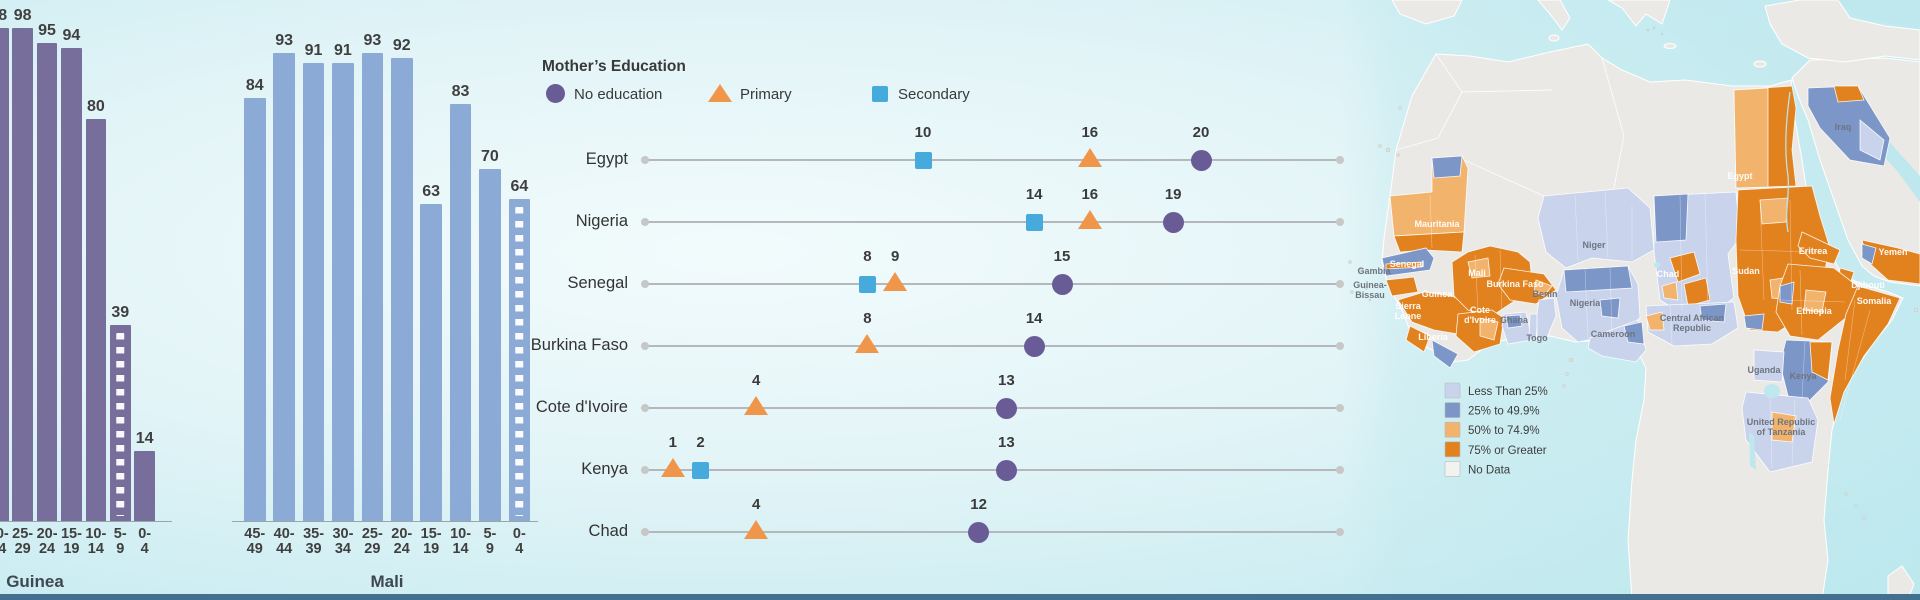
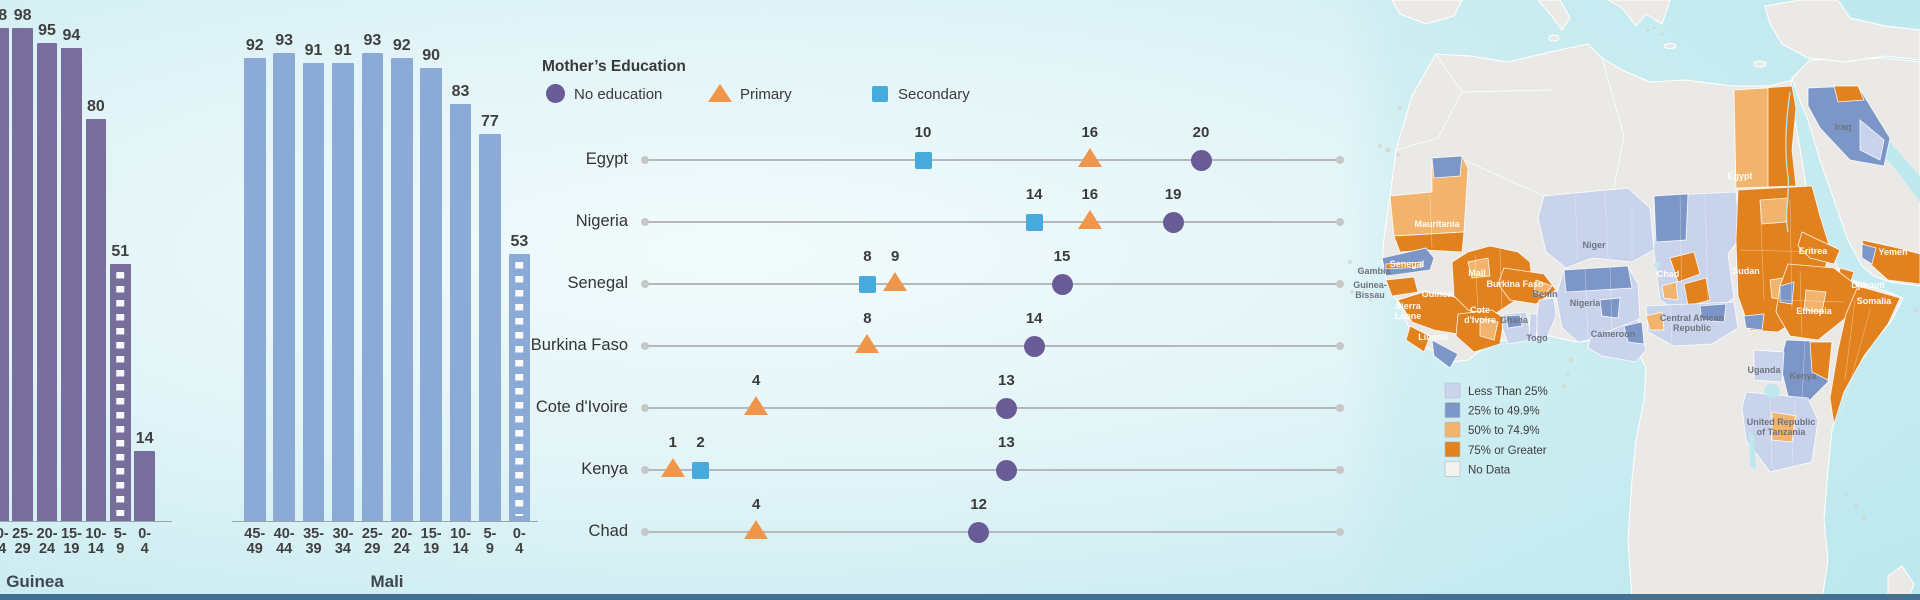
Guinea/5-9: 39 -> 51
Mali/45-49: 84 -> 92
Mali/15-19: 63 -> 90
Mali/5-9: 70 -> 77
Mali/0-4: 64 -> 53
